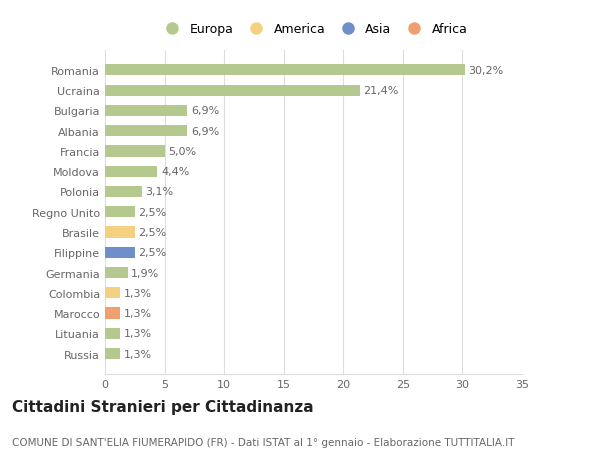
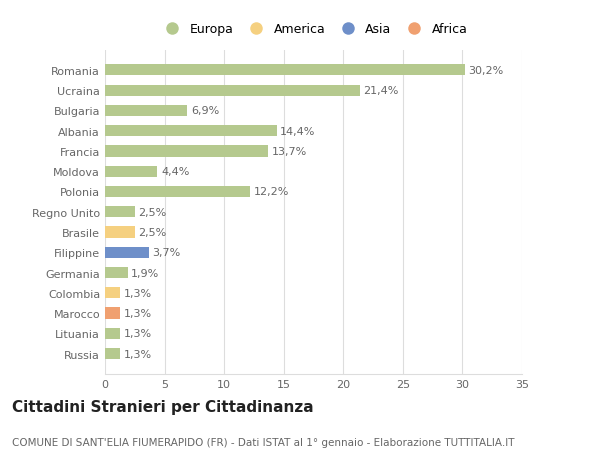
Albania: 6,9% -> 14,4%
Francia: 5,0% -> 13,7%
Polonia: 3,1% -> 12,2%
Filippine: 2,5% -> 3,7%
